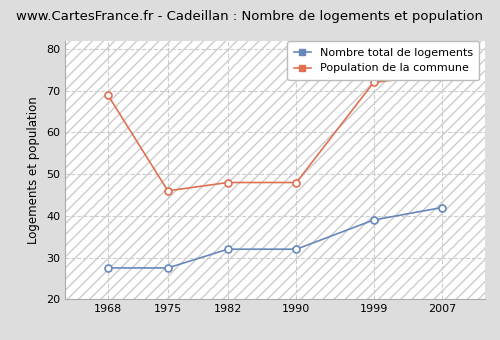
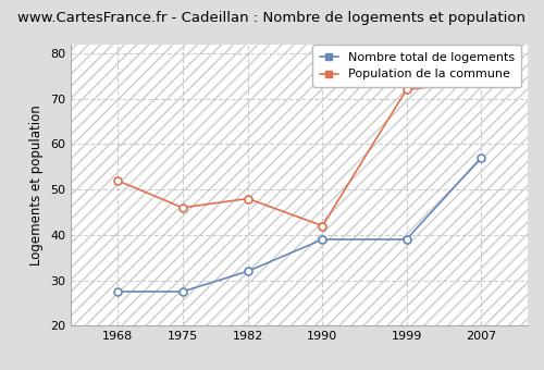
Population de la commune/1968: 69 -> 52
Nombre total de logements/1990: 32.0 -> 39.0
Population de la commune/1990: 48 -> 42
Nombre total de logements/2007: 42.0 -> 57.0
